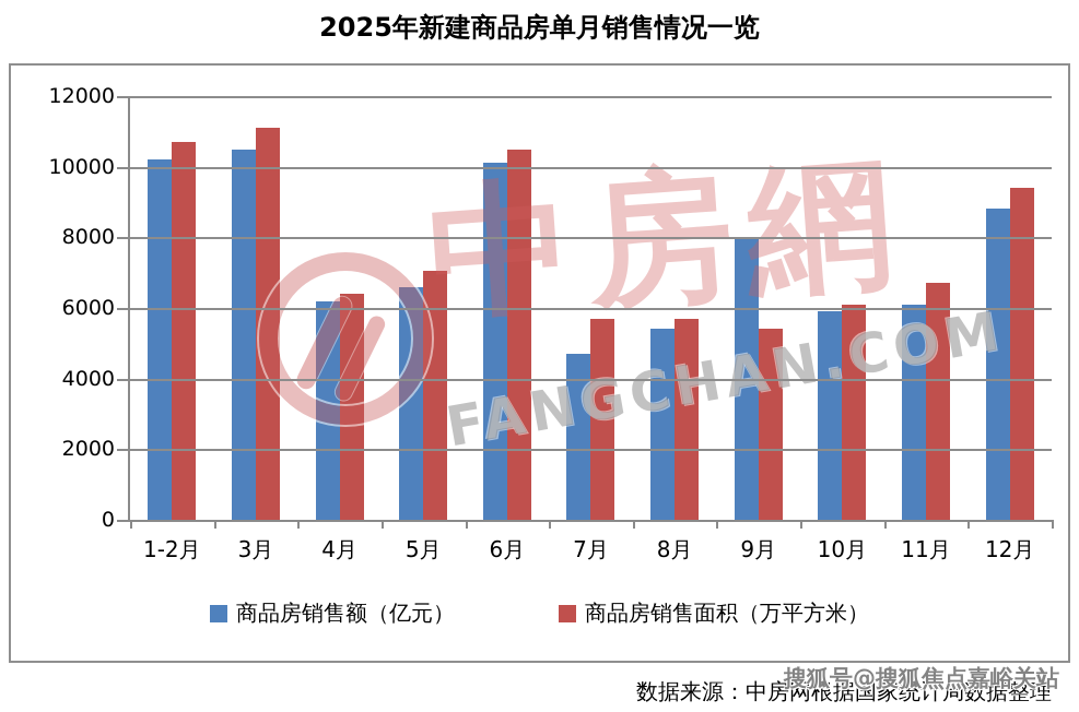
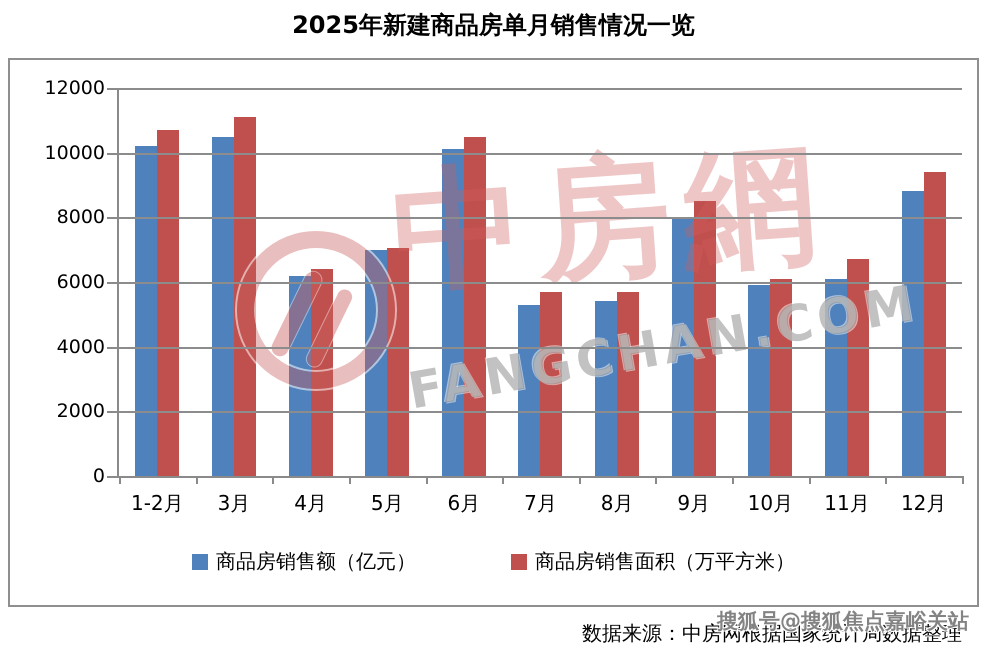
商品房销售额（亿元）/5月: 6600 -> 7000
商品房销售额（亿元）/7月: 4700 -> 5300
商品房销售面积（万平方米）/9月: 5400 -> 8500
